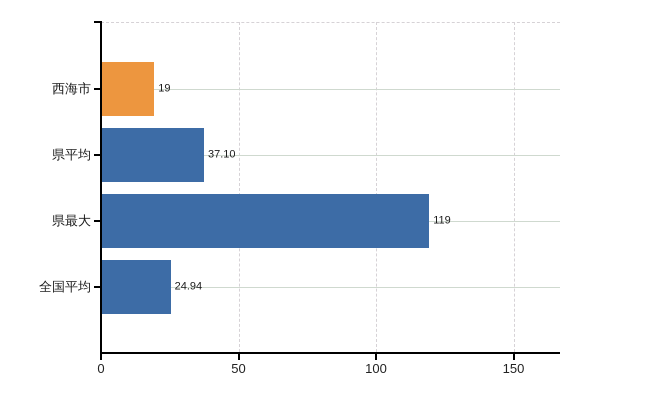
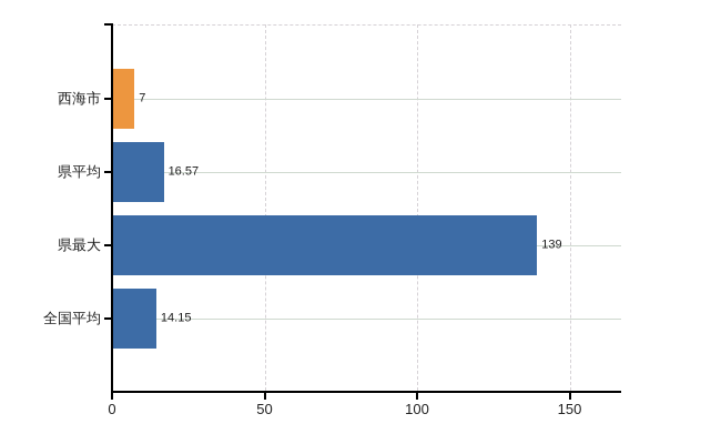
西海市: 19 -> 7
県平均: 37.10 -> 16.57
県最大: 119 -> 139
全国平均: 24.94 -> 14.15
